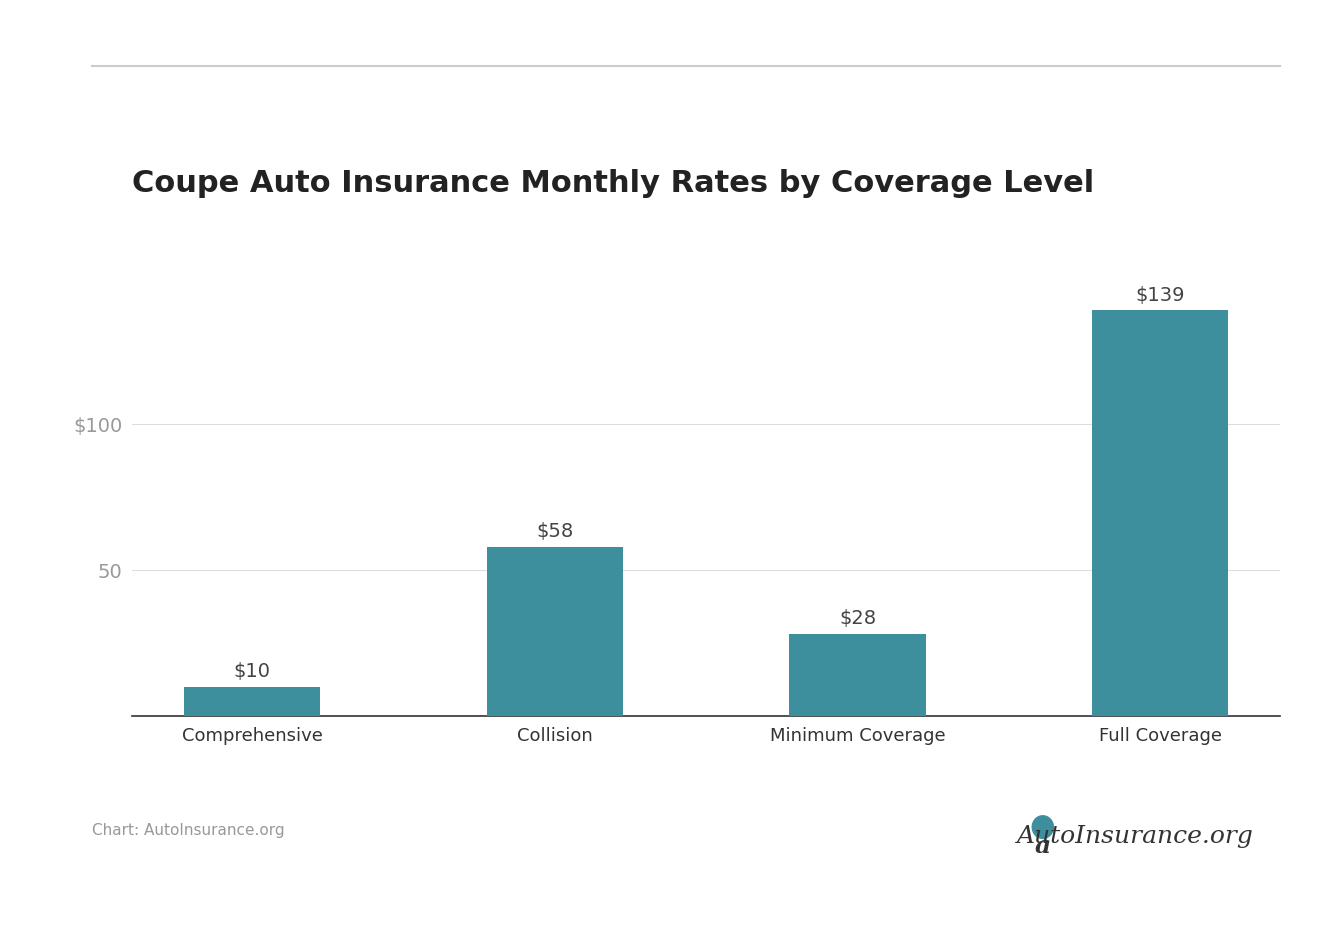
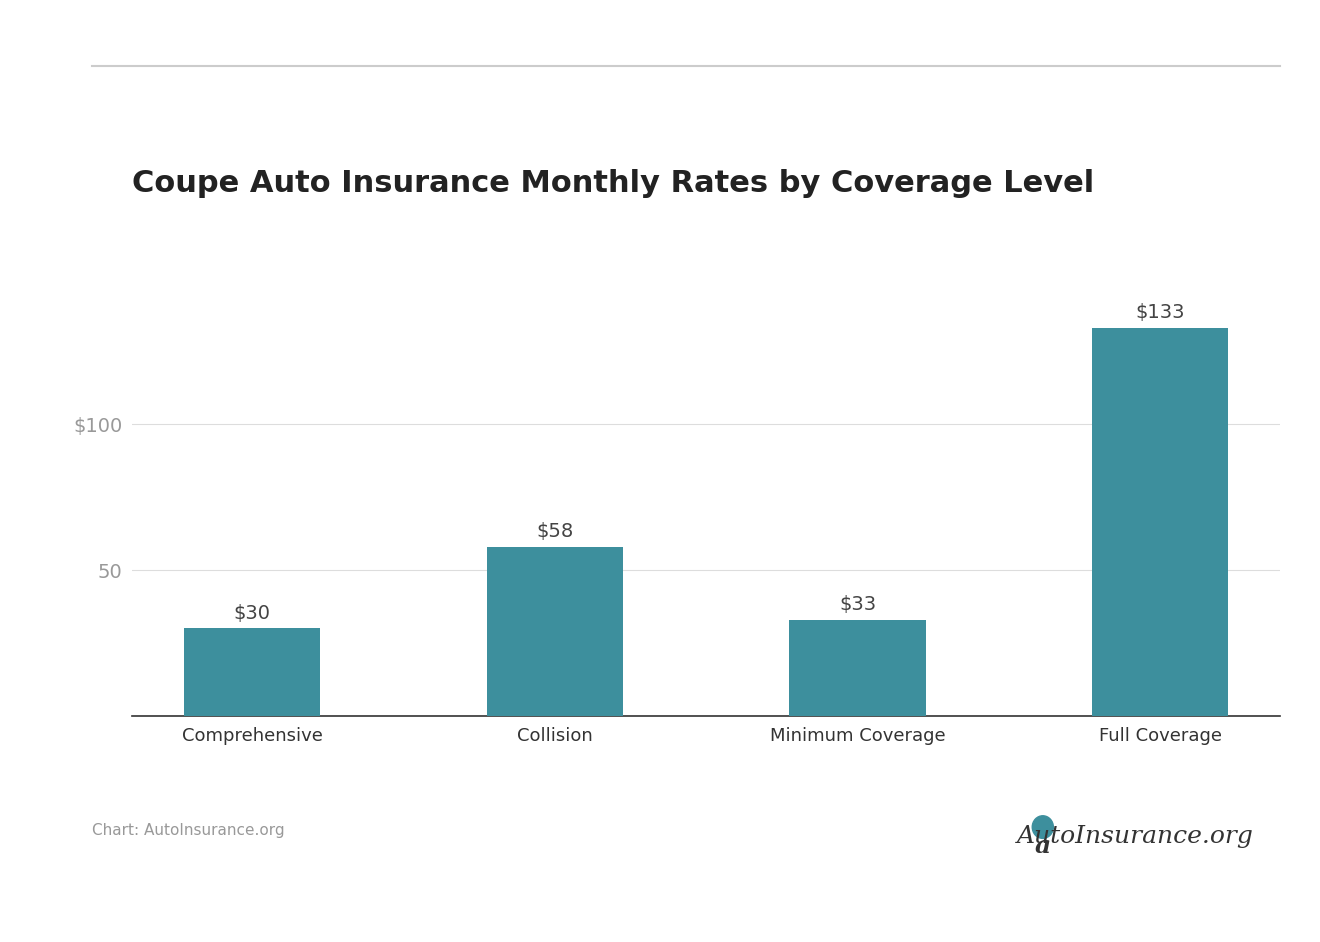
Comprehensive: $10 -> $30
Minimum Coverage: $28 -> $33
Full Coverage: $139 -> $133
